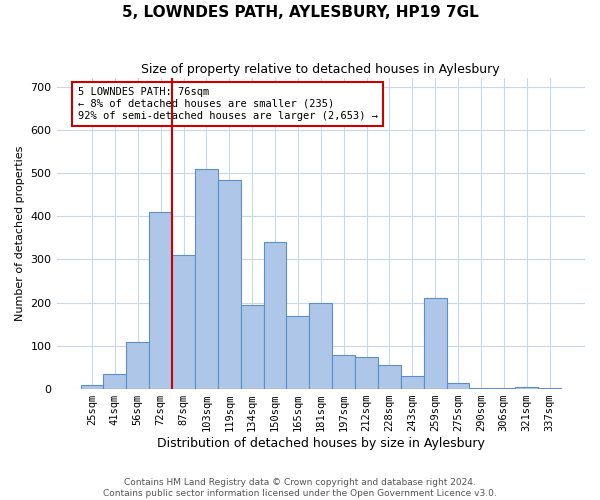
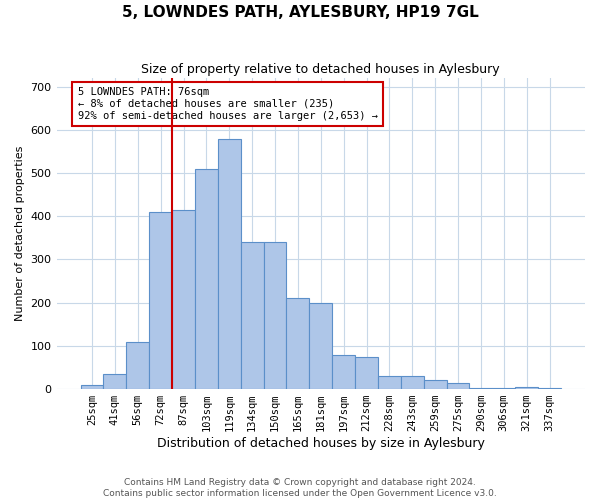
87sqm: 310 -> 415
119sqm: 485 -> 580
134sqm: 195 -> 340
165sqm: 170 -> 210
228sqm: 55 -> 30
259sqm: 210 -> 20
